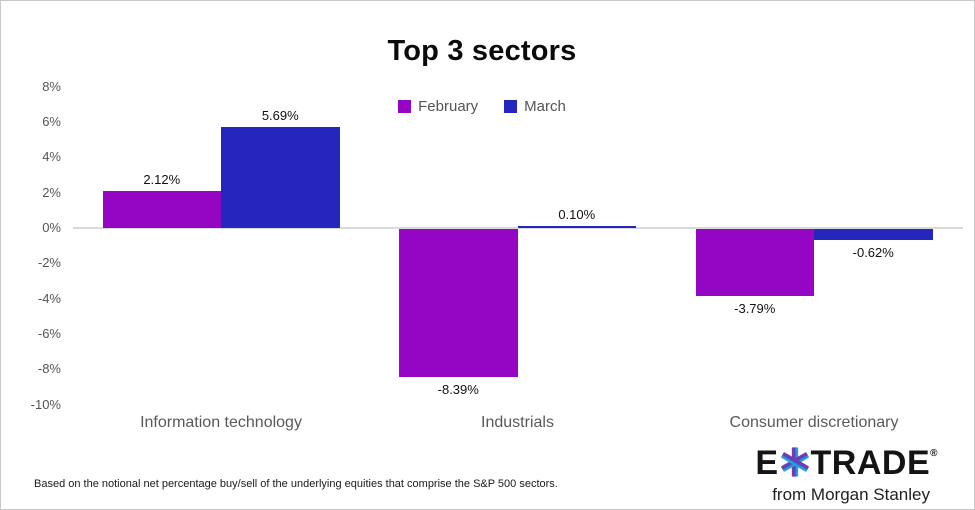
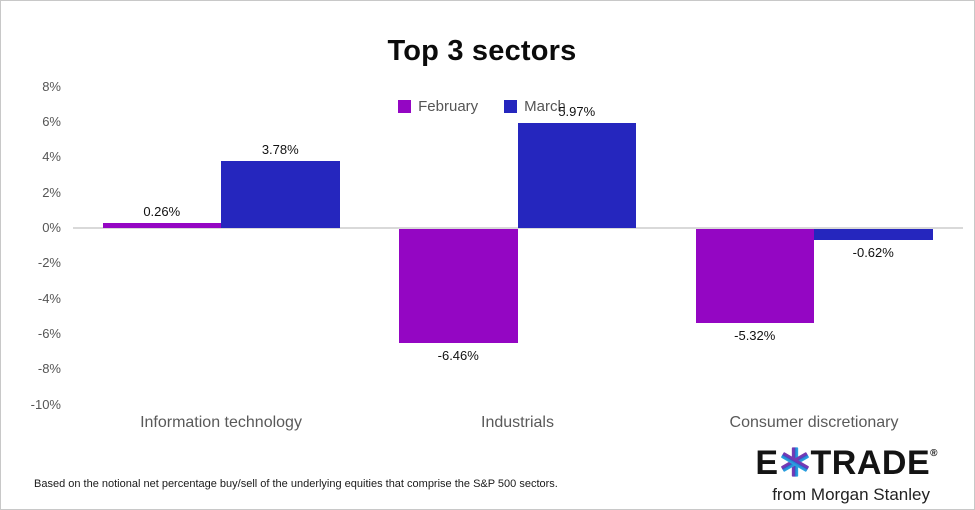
February/Information technology: 2.12% -> 0.26%
March/Information technology: 5.69% -> 3.78%
February/Industrials: -8.39% -> -6.46%
March/Industrials: 0.10% -> 5.97%
February/Consumer discretionary: -3.79% -> -5.32%
